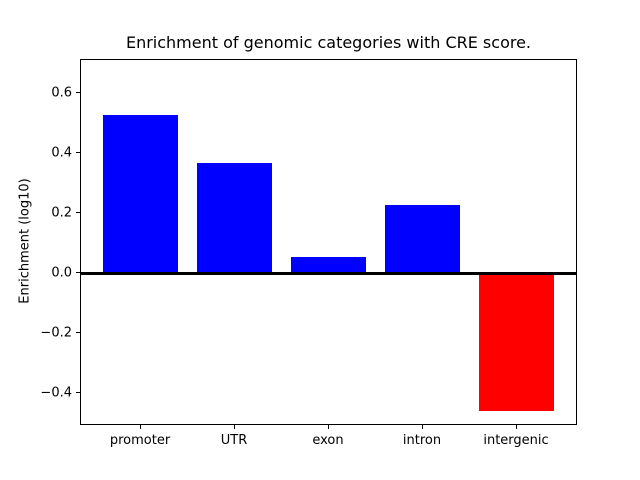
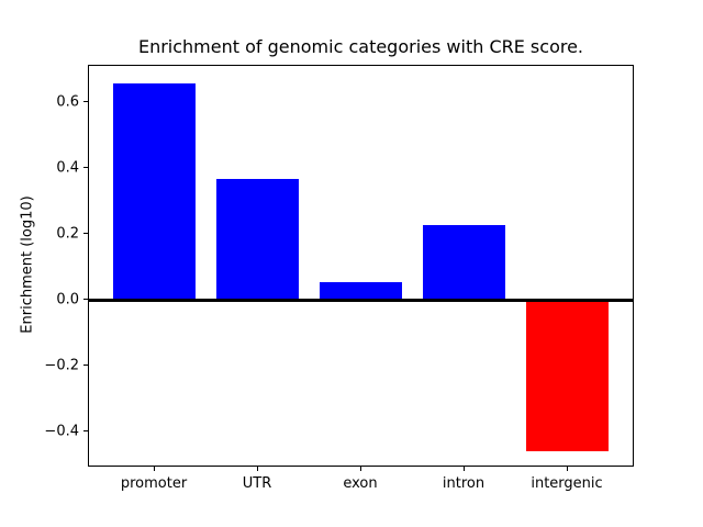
promoter: 0.53 -> 0.66
